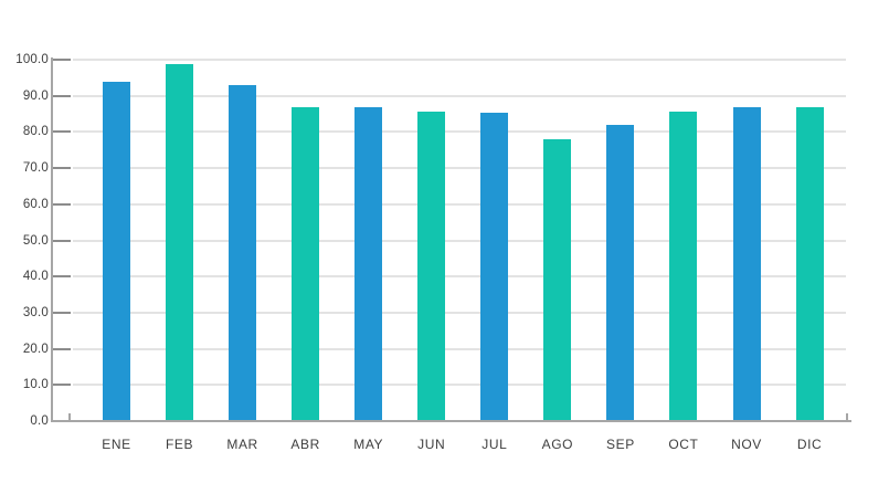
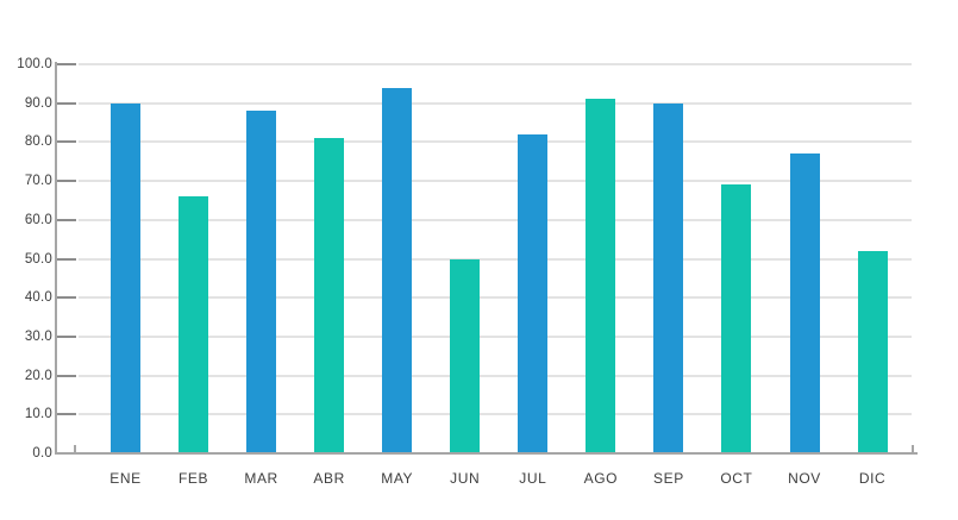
ENE: 94 -> 90
FEB: 99 -> 66
MAR: 93 -> 88
ABR: 87 -> 81
MAY: 87 -> 94
JUN: 86 -> 50
JUL: 85 -> 82
AGO: 78 -> 91
SEP: 82 -> 90
OCT: 86 -> 69
NOV: 87 -> 77
DIC: 87 -> 52
